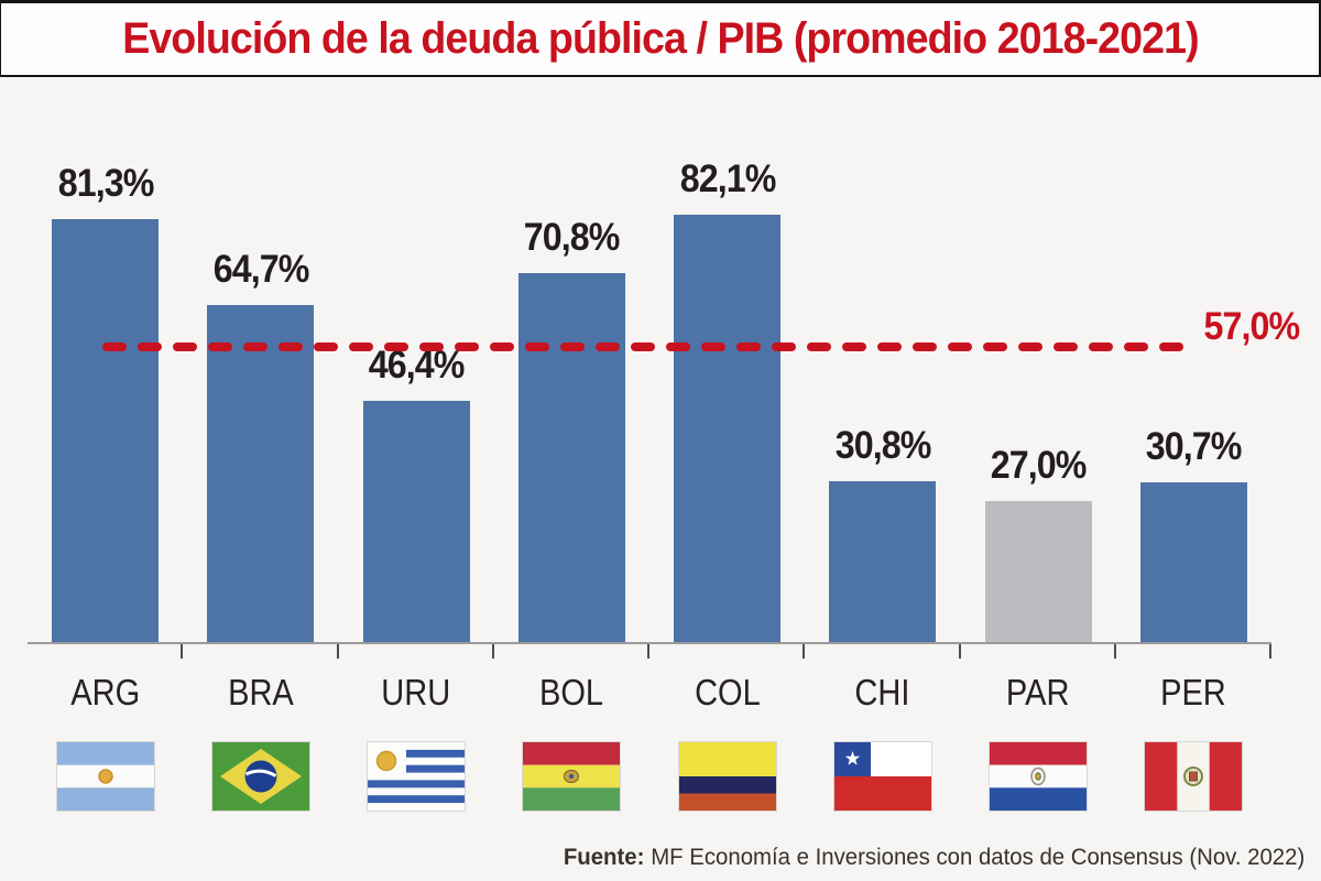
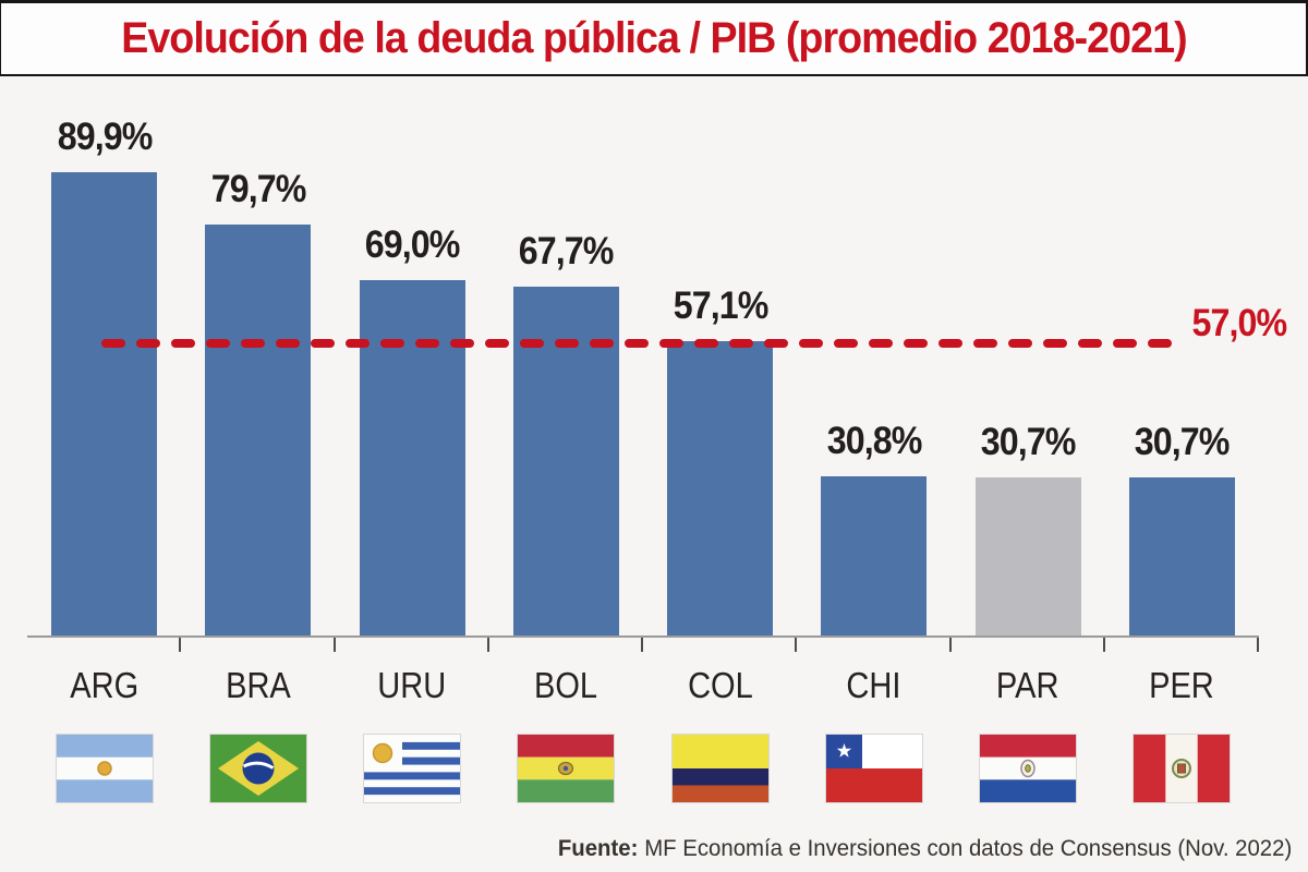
ARG: 81,3% -> 89,9%
BRA: 64,7% -> 79,7%
URU: 46,4% -> 69,0%
BOL: 70,8% -> 67,7%
COL: 82,1% -> 57,1%
PAR: 27,0% -> 30,7%
